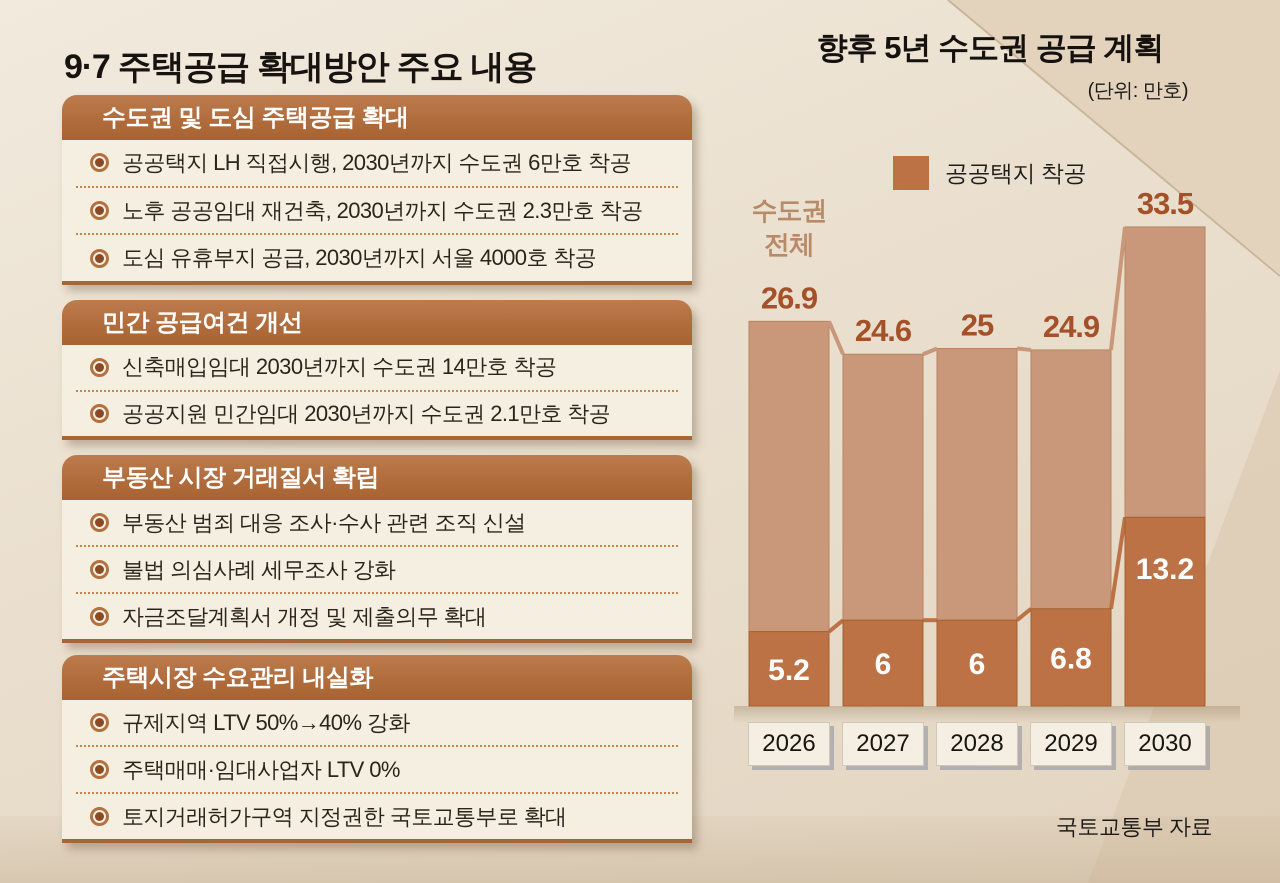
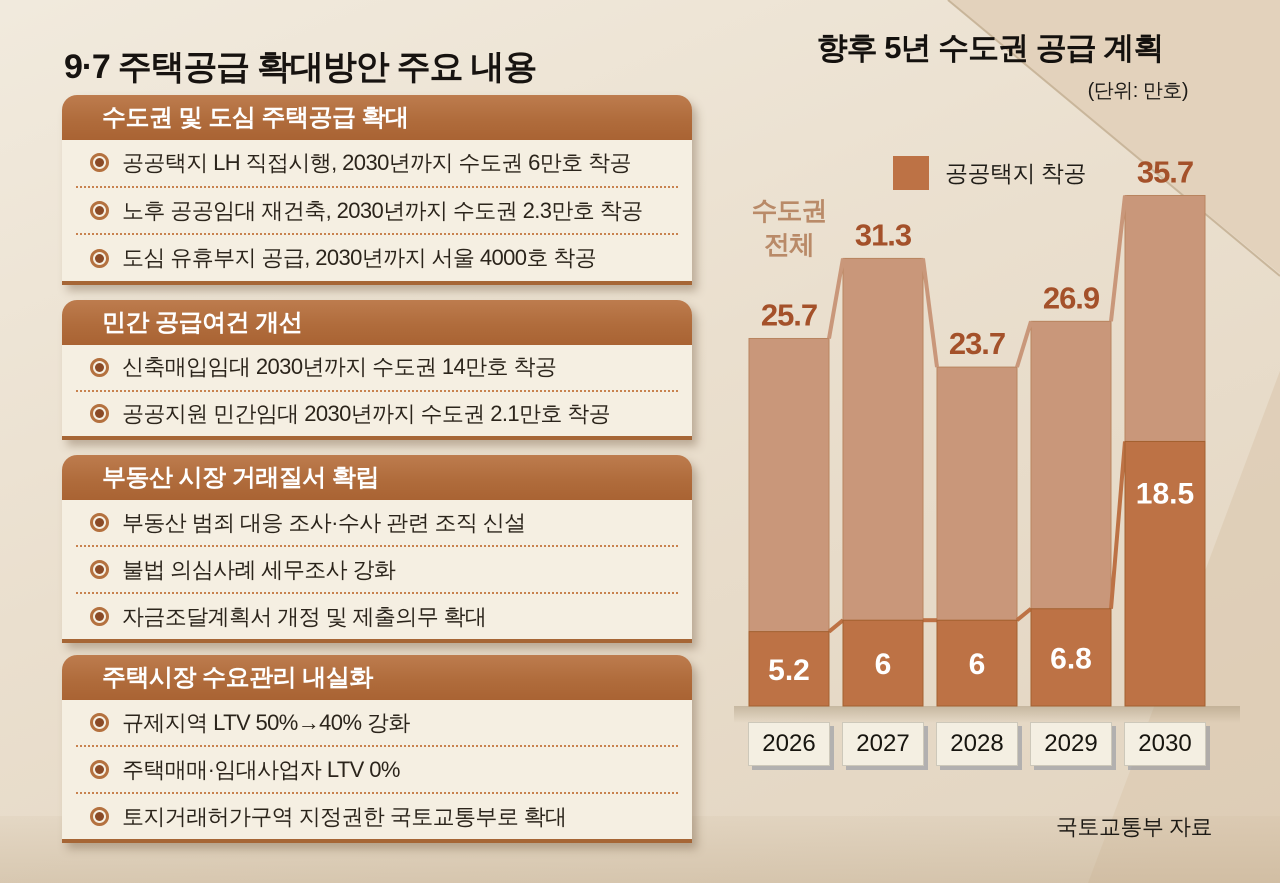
수도권 전체/2026: 26.9 -> 25.7
수도권 전체/2027: 24.6 -> 31.3
수도권 전체/2028: 25 -> 23.7
수도권 전체/2029: 24.9 -> 26.9
수도권 전체/2030: 33.5 -> 35.7
공공택지 착공/2030: 13.2 -> 18.5
